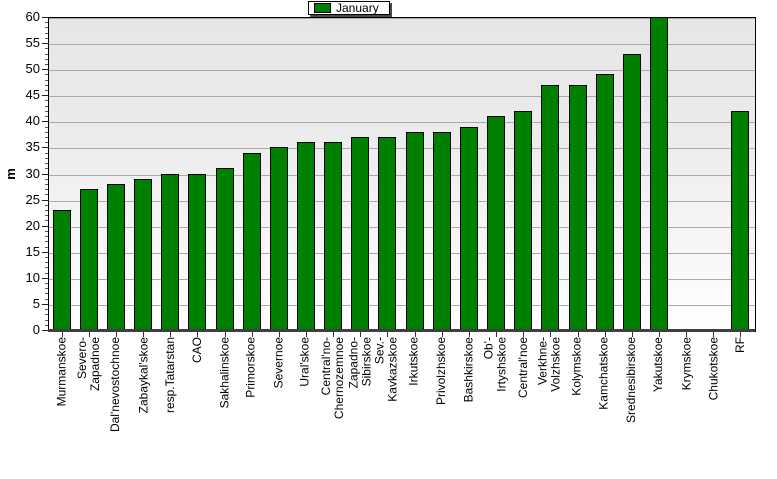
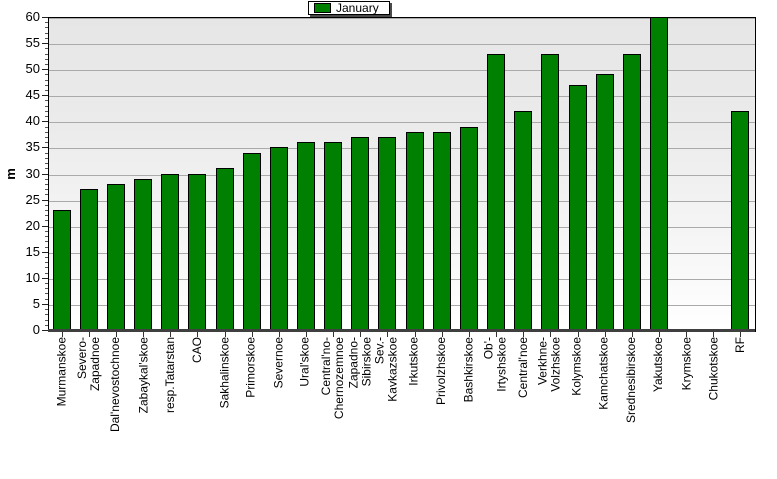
Ob'- Irtyshskoe: 41 -> 53
Verkhne- Volzhskoe: 47 -> 53
